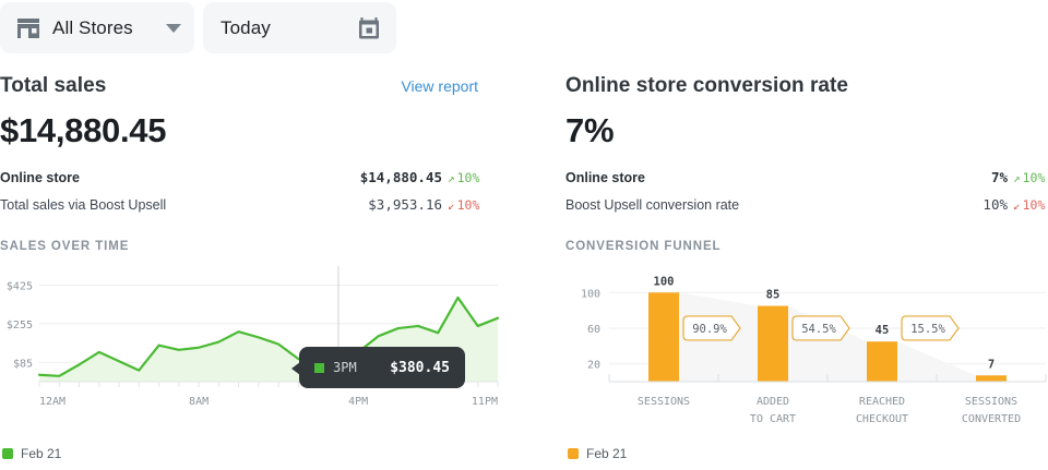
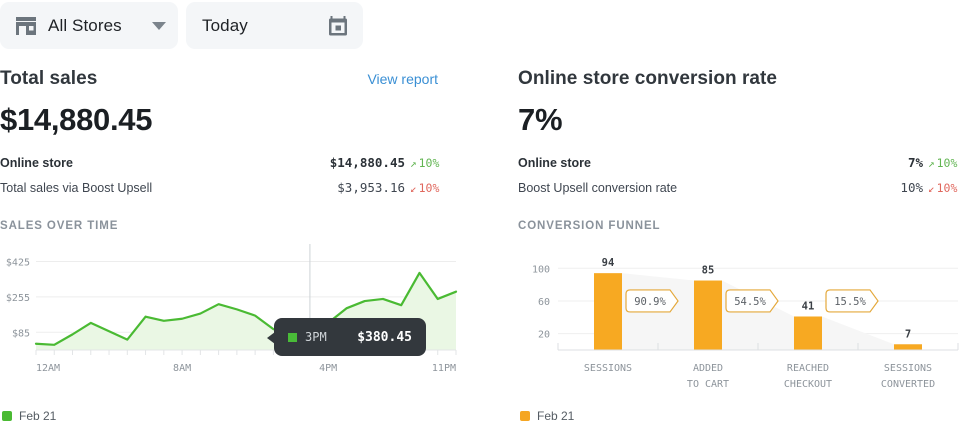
CONVERSION FUNNEL/SESSIONS: 100 -> 94
CONVERSION FUNNEL/REACHED CHECKOUT: 45 -> 41
